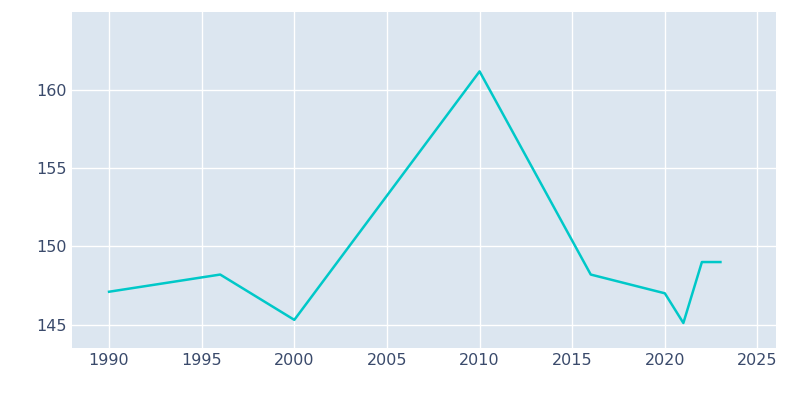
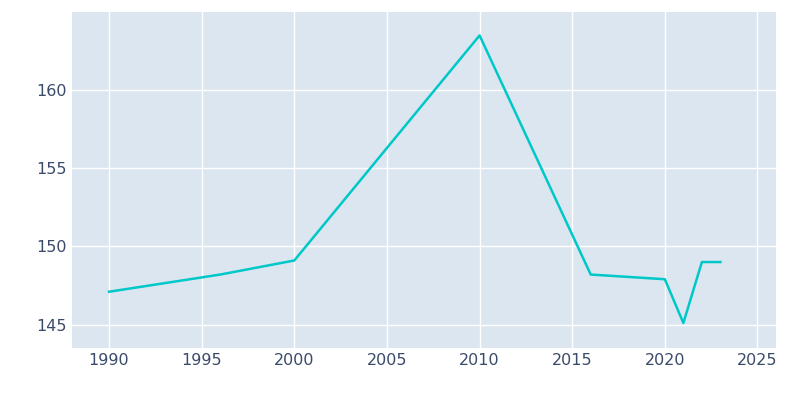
2000: 145.3 -> 149.1
2010: 161.2 -> 163.5
2020: 147.0 -> 147.9
